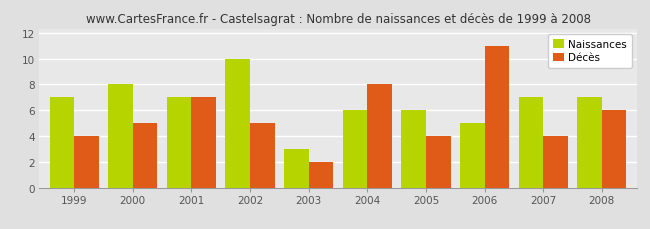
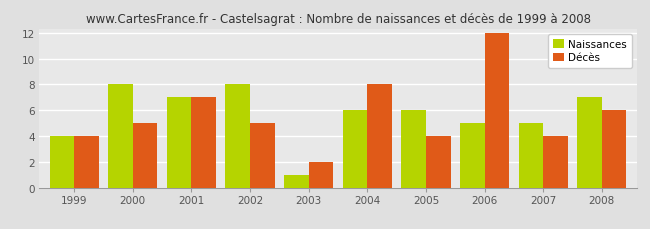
Naissances/1999: 7 -> 4
Naissances/2002: 10 -> 8
Naissances/2003: 3 -> 1
Décès/2006: 11 -> 12
Naissances/2007: 7 -> 5
